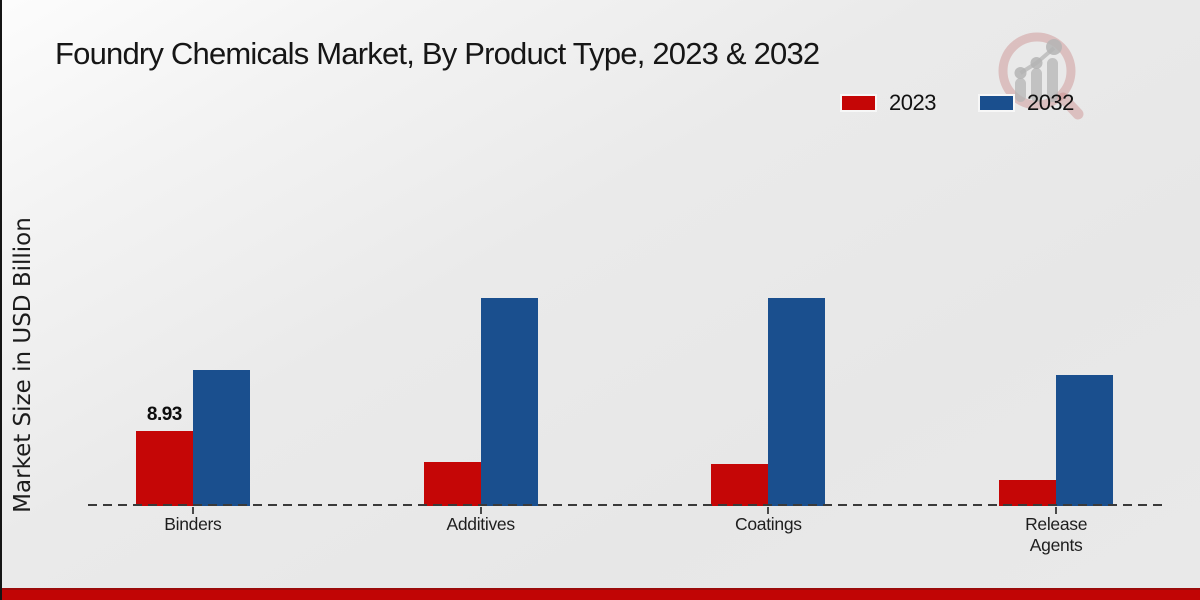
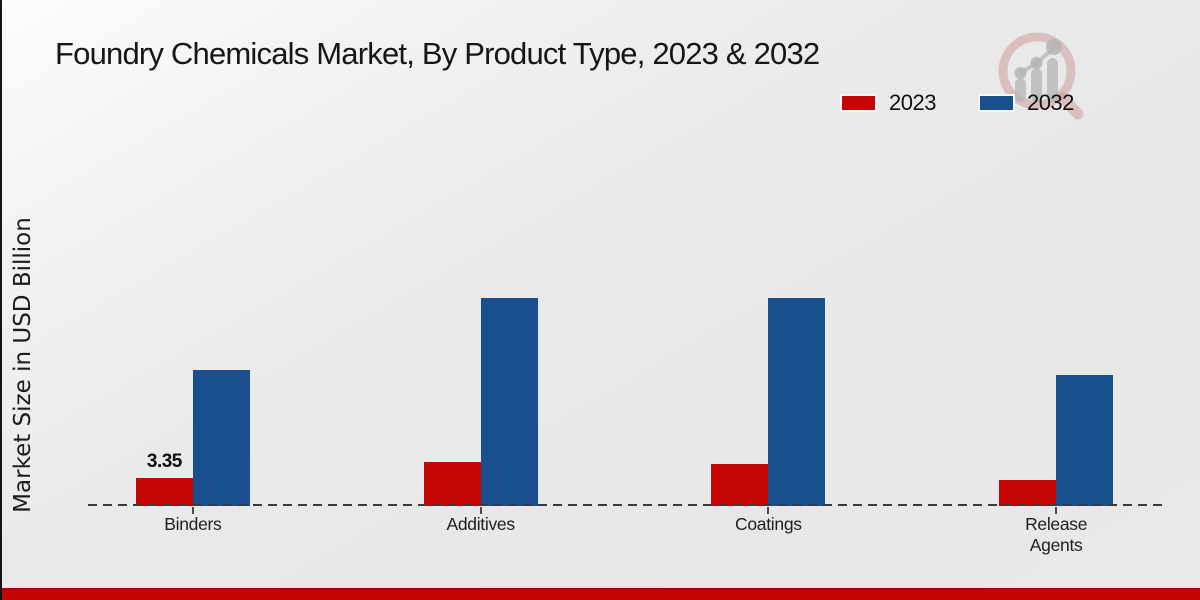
2023/Binders: 8.93 -> 3.35
